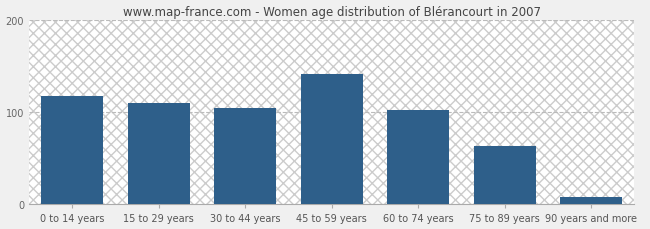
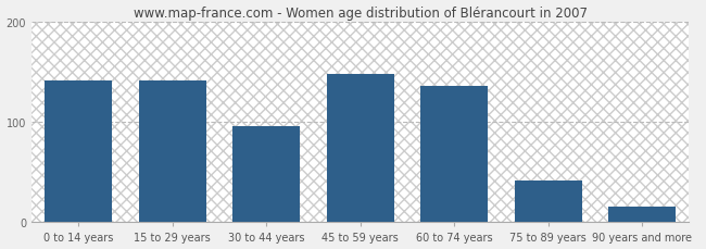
0 to 14 years: 118 -> 142
15 to 29 years: 110 -> 142
30 to 44 years: 105 -> 96
45 to 59 years: 142 -> 148
60 to 74 years: 102 -> 136
75 to 89 years: 63 -> 42
90 years and more: 8 -> 16
